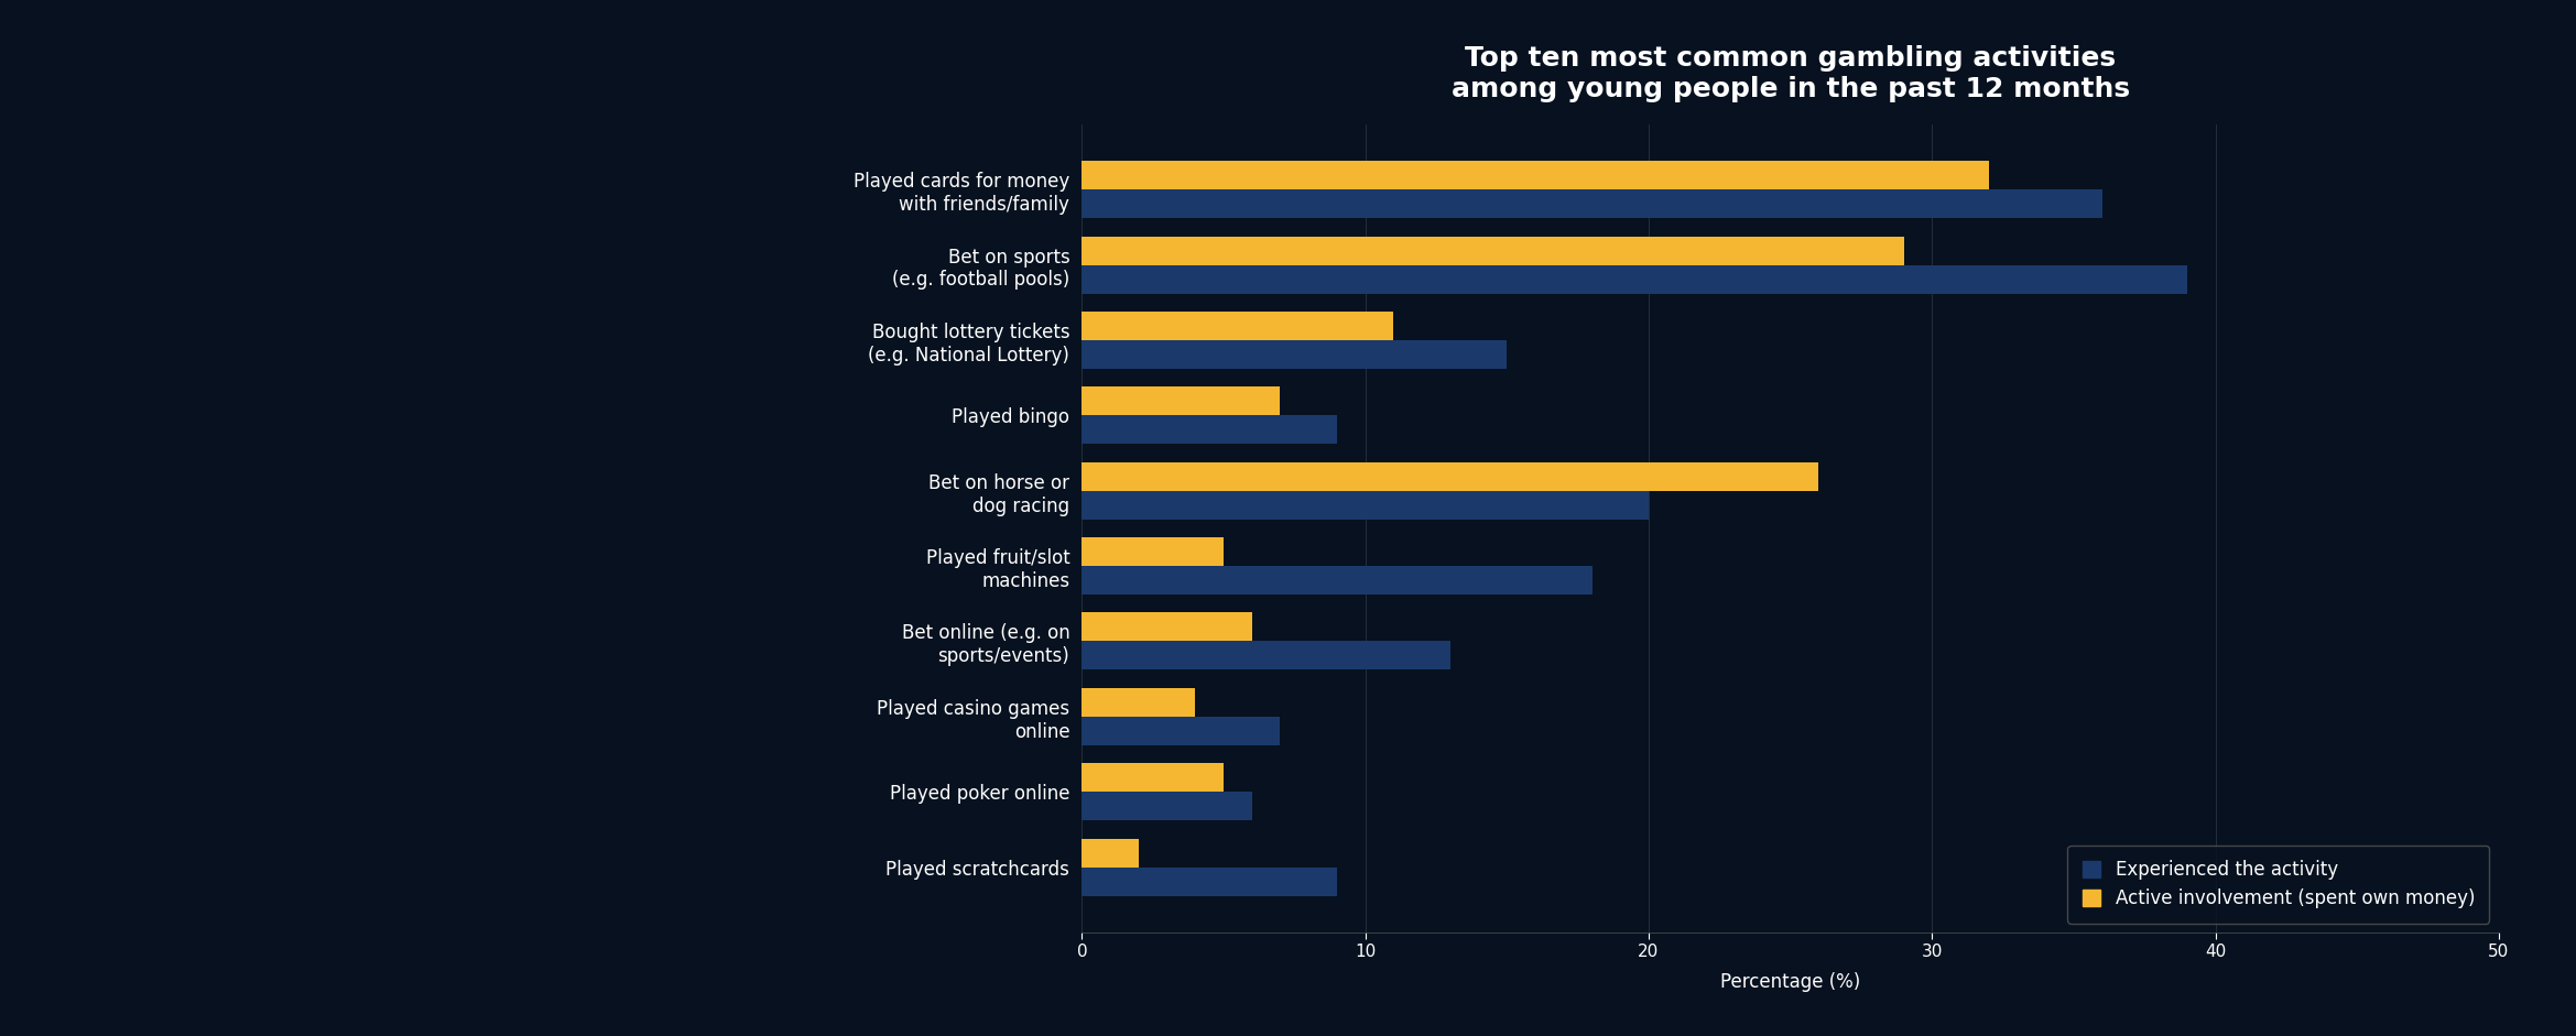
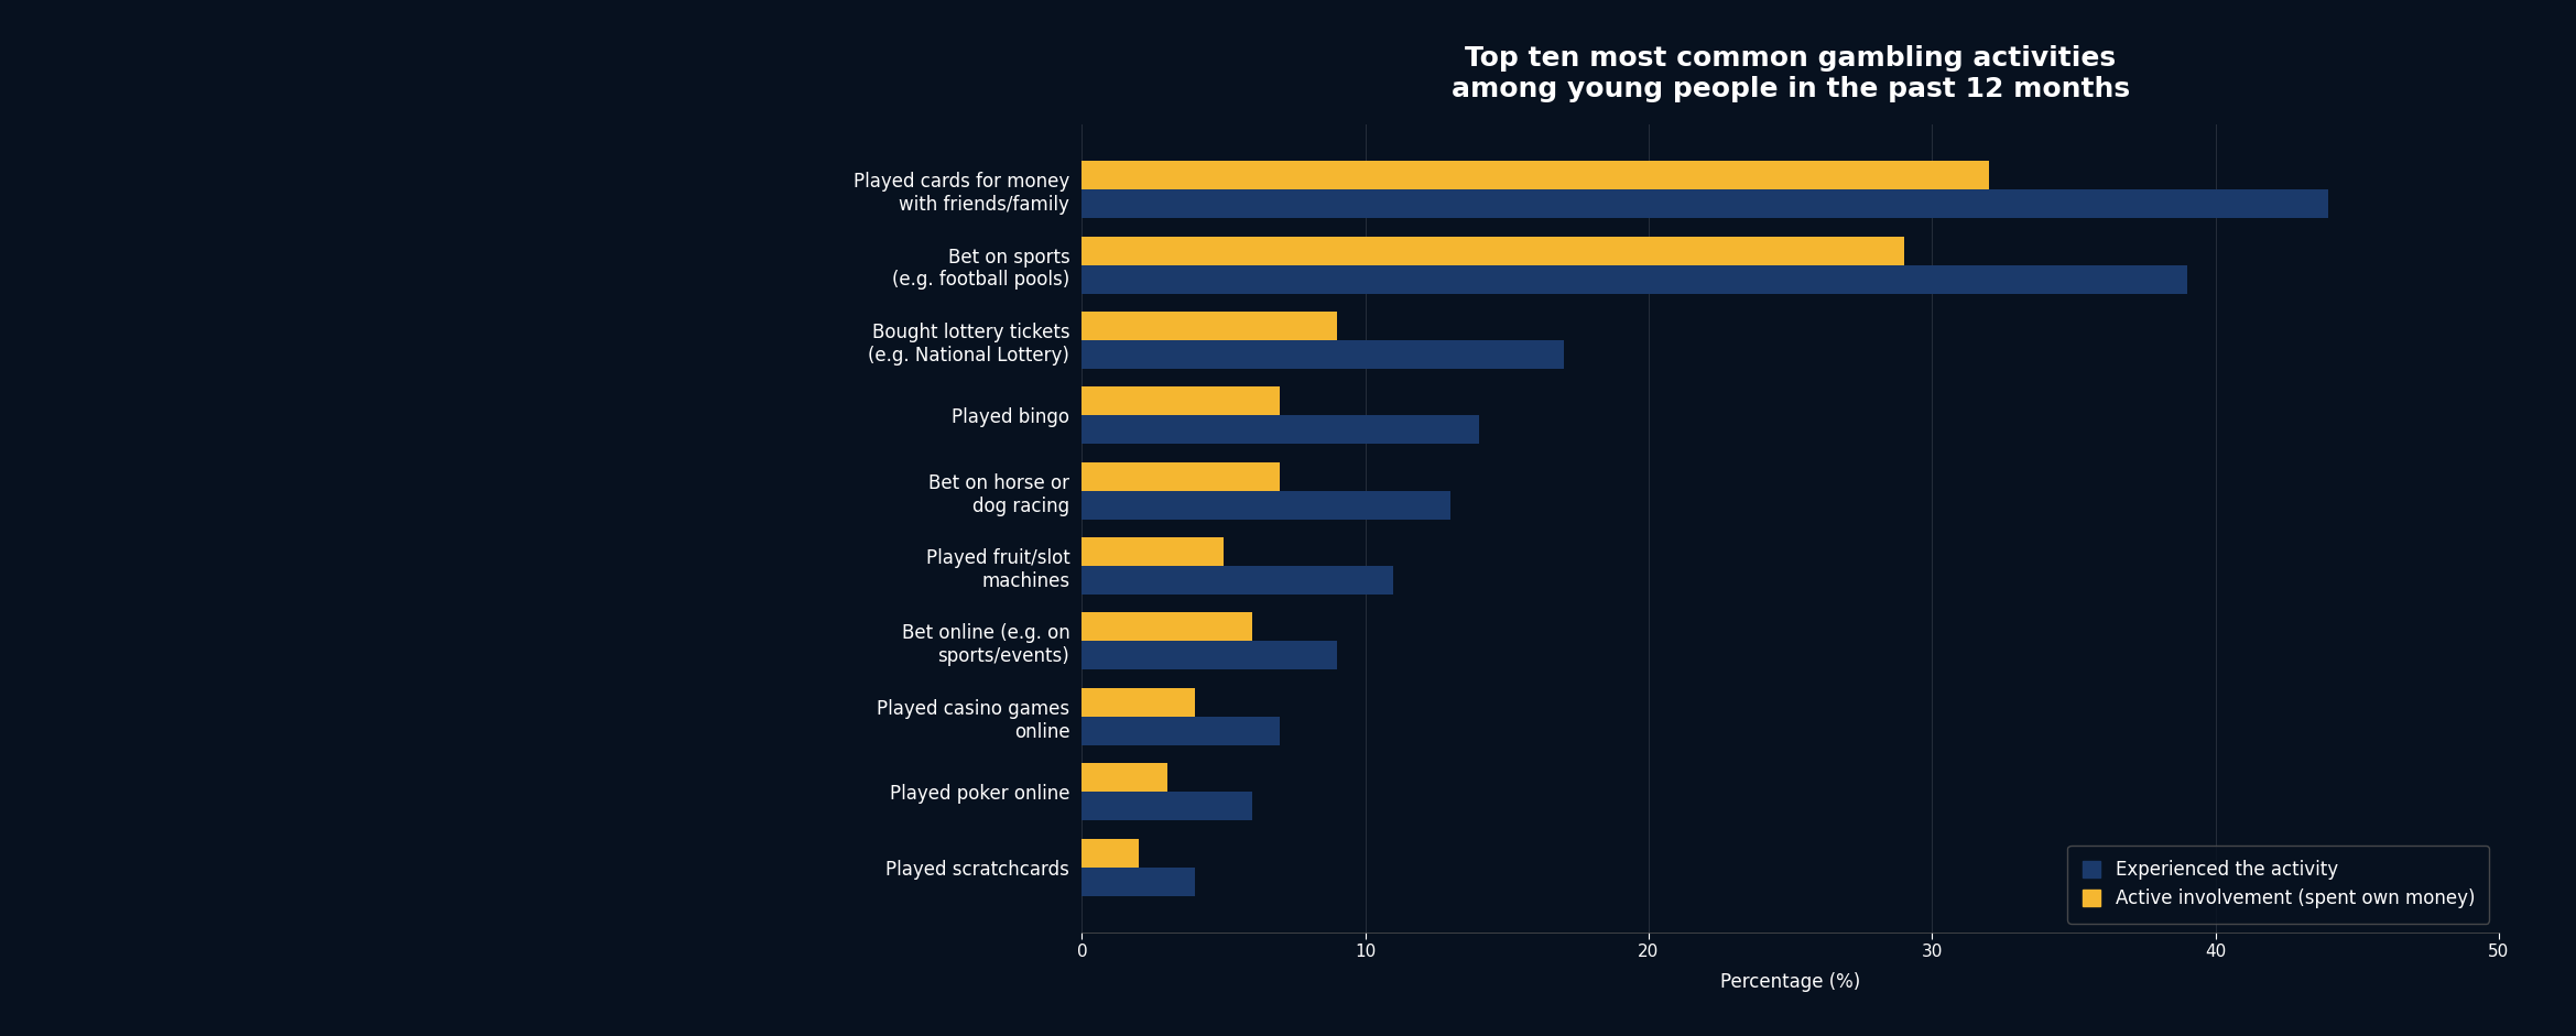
Experienced the activity/Played cards for money with friends/family: 36 -> 44
Active involvement (spent own money)/Bought lottery tickets (e.g. National Lottery): 11 -> 9
Experienced the activity/Bought lottery tickets (e.g. National Lottery): 15 -> 17
Experienced the activity/Played bingo: 9 -> 14
Active involvement (spent own money)/Bet on horse or dog racing: 26 -> 7
Experienced the activity/Bet on horse or dog racing: 20 -> 13
Experienced the activity/Played fruit/slot machines: 18 -> 11
Experienced the activity/Bet online (e.g. on sports/events): 13 -> 9
Active involvement (spent own money)/Played poker online: 5 -> 3
Experienced the activity/Played scratchcards: 9 -> 4
